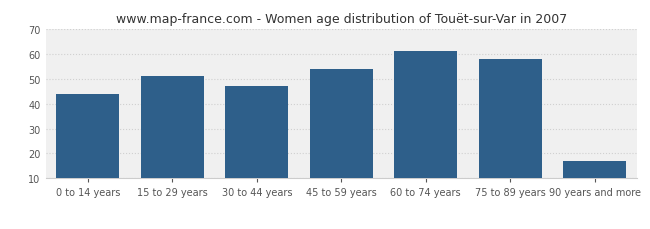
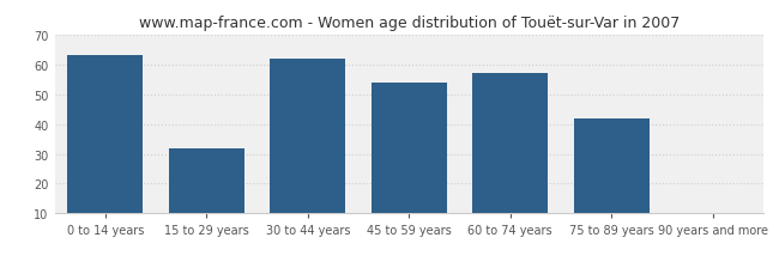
0 to 14 years: 44 -> 63
15 to 29 years: 51 -> 32
30 to 44 years: 47 -> 62
60 to 74 years: 61 -> 57
75 to 89 years: 58 -> 42
90 years and more: 17 -> 10
